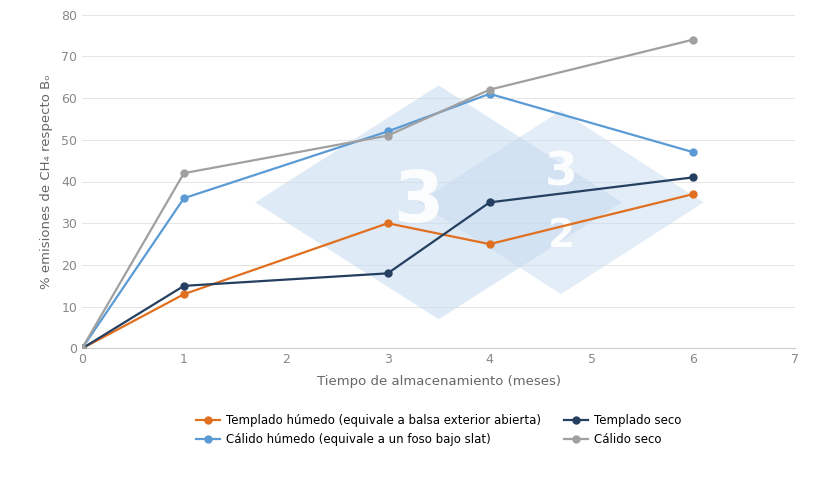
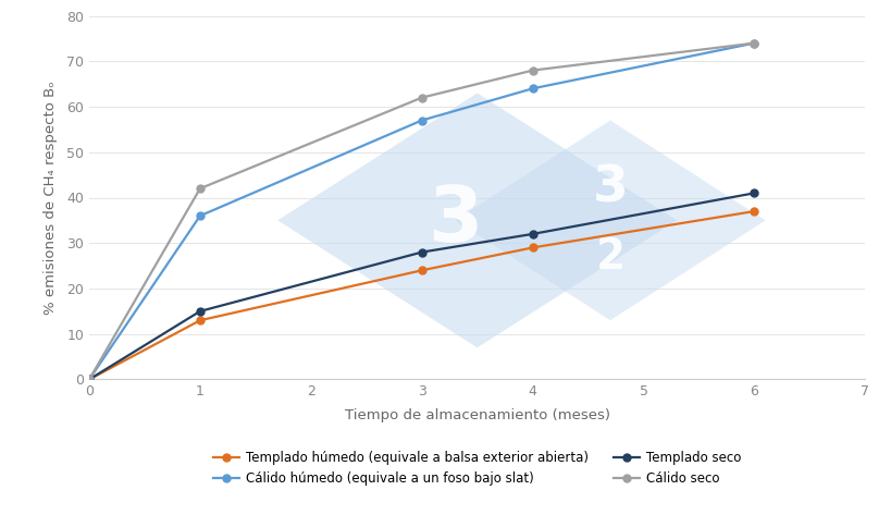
Templado húmedo (equivale a balsa exterior abierta)/3: 30 -> 24
Cálido húmedo (equivale a un foso bajo slat)/3: 52 -> 57
Templado seco/3: 18 -> 28
Cálido seco/3: 51 -> 62
Templado húmedo (equivale a balsa exterior abierta)/4: 25 -> 29
Cálido húmedo (equivale a un foso bajo slat)/4: 61 -> 64
Templado seco/4: 35 -> 32
Cálido seco/4: 62 -> 68
Cálido húmedo (equivale a un foso bajo slat)/6: 47 -> 74
